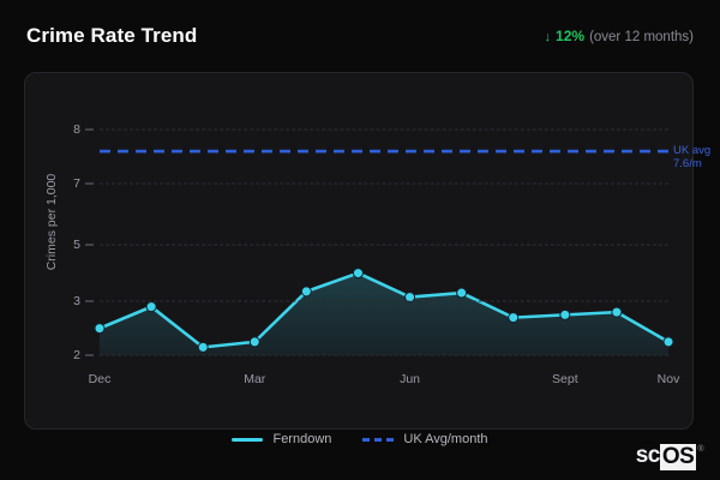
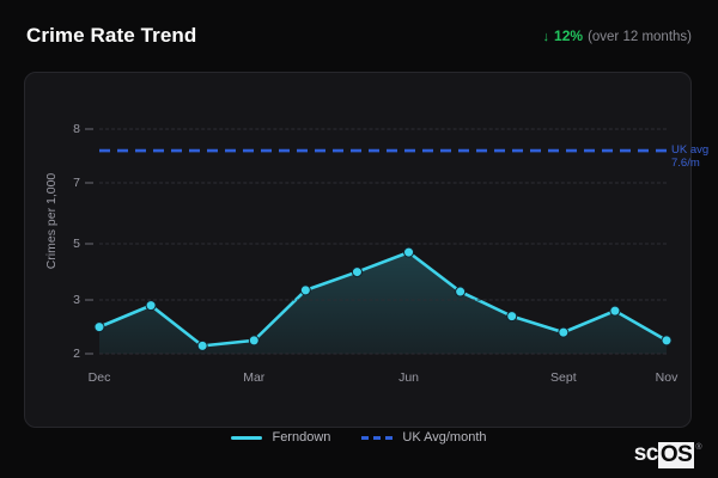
Ferndown/Jun: 3.1 -> 4.7
Ferndown/Sept: 2.8 -> 2.4
